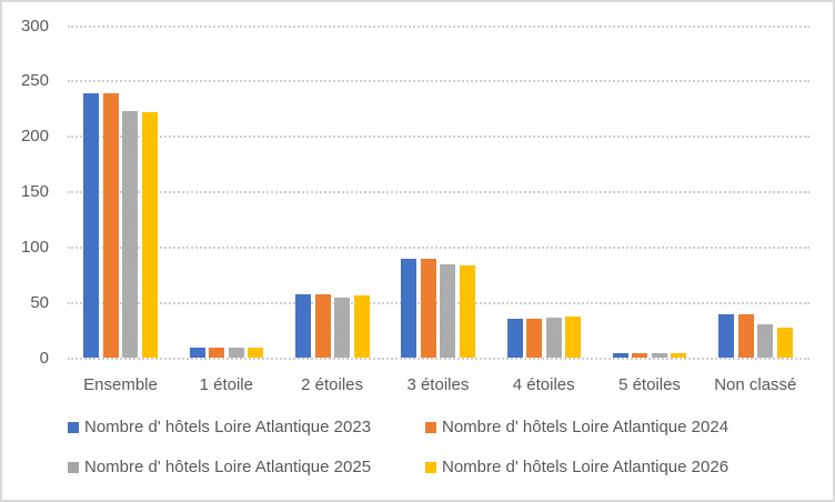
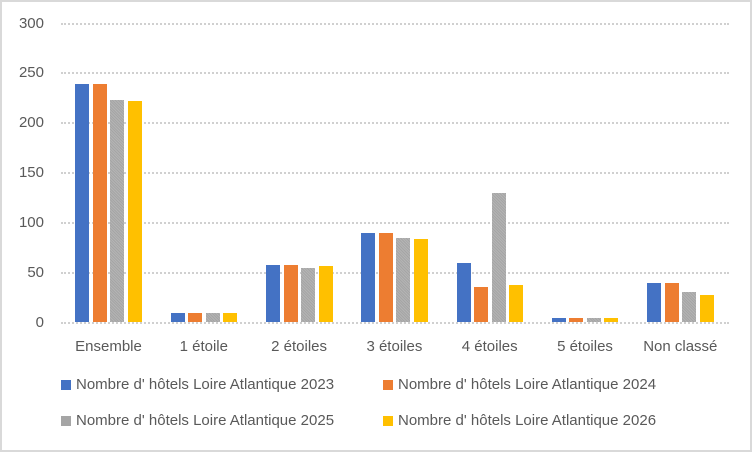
Nombre d' hôtels Loire Atlantique 2023/4 étoiles: 40 -> 60
Nombre d' hôtels Loire Atlantique 2025/4 étoiles: 40 -> 130
